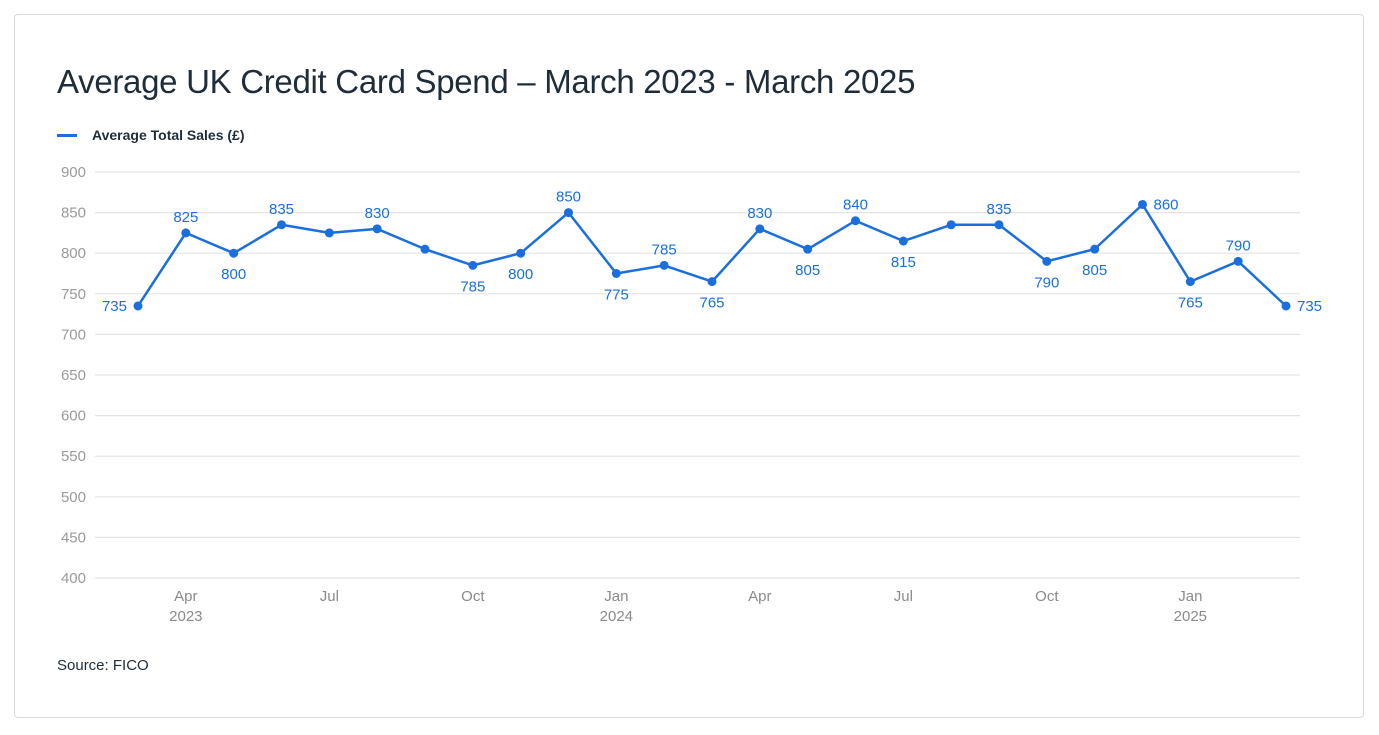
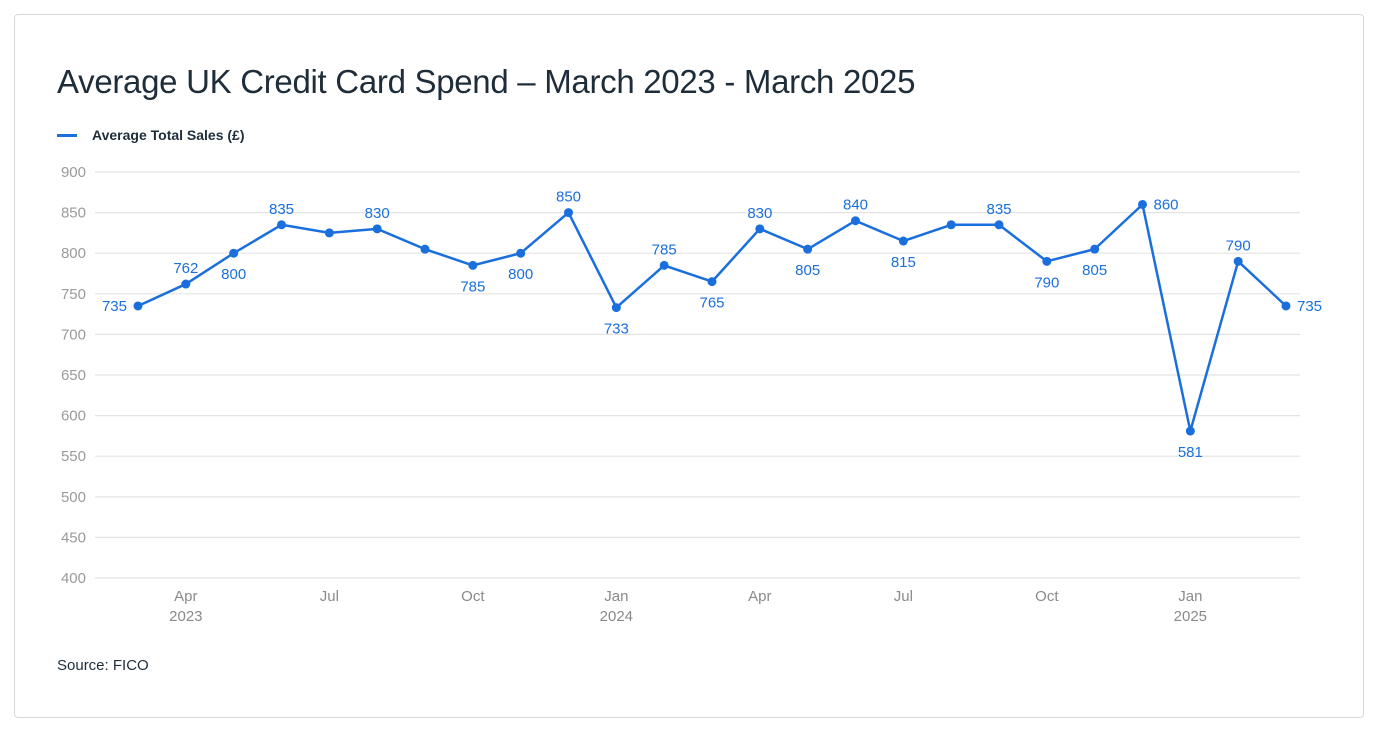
Apr 2023: 825 -> 762
Jan 2024: 775 -> 733
Jan 2025: 765 -> 581
